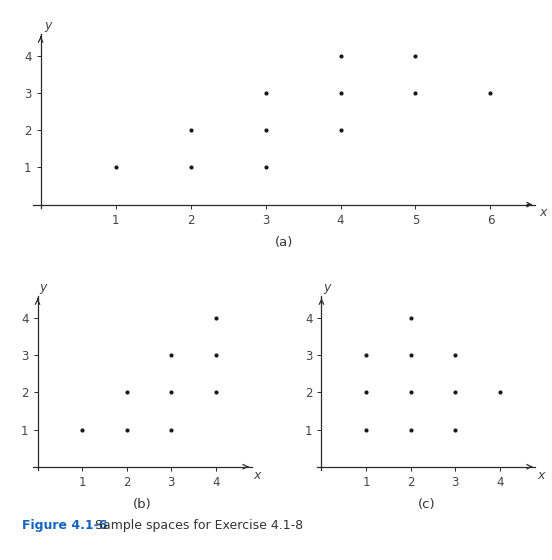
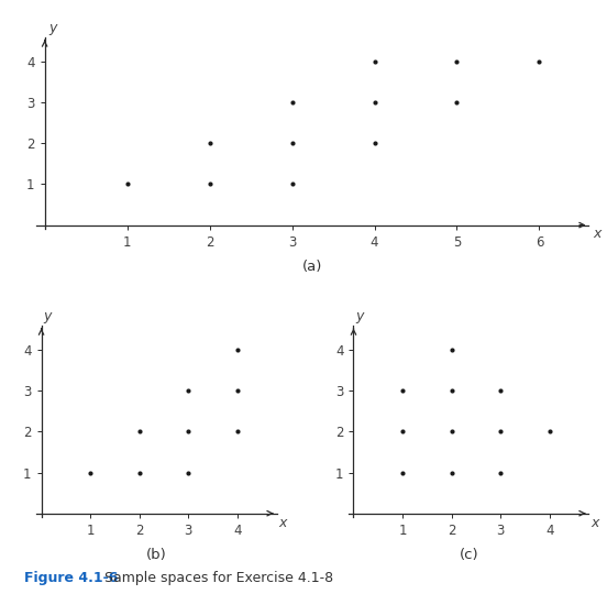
6: 3 -> 4
